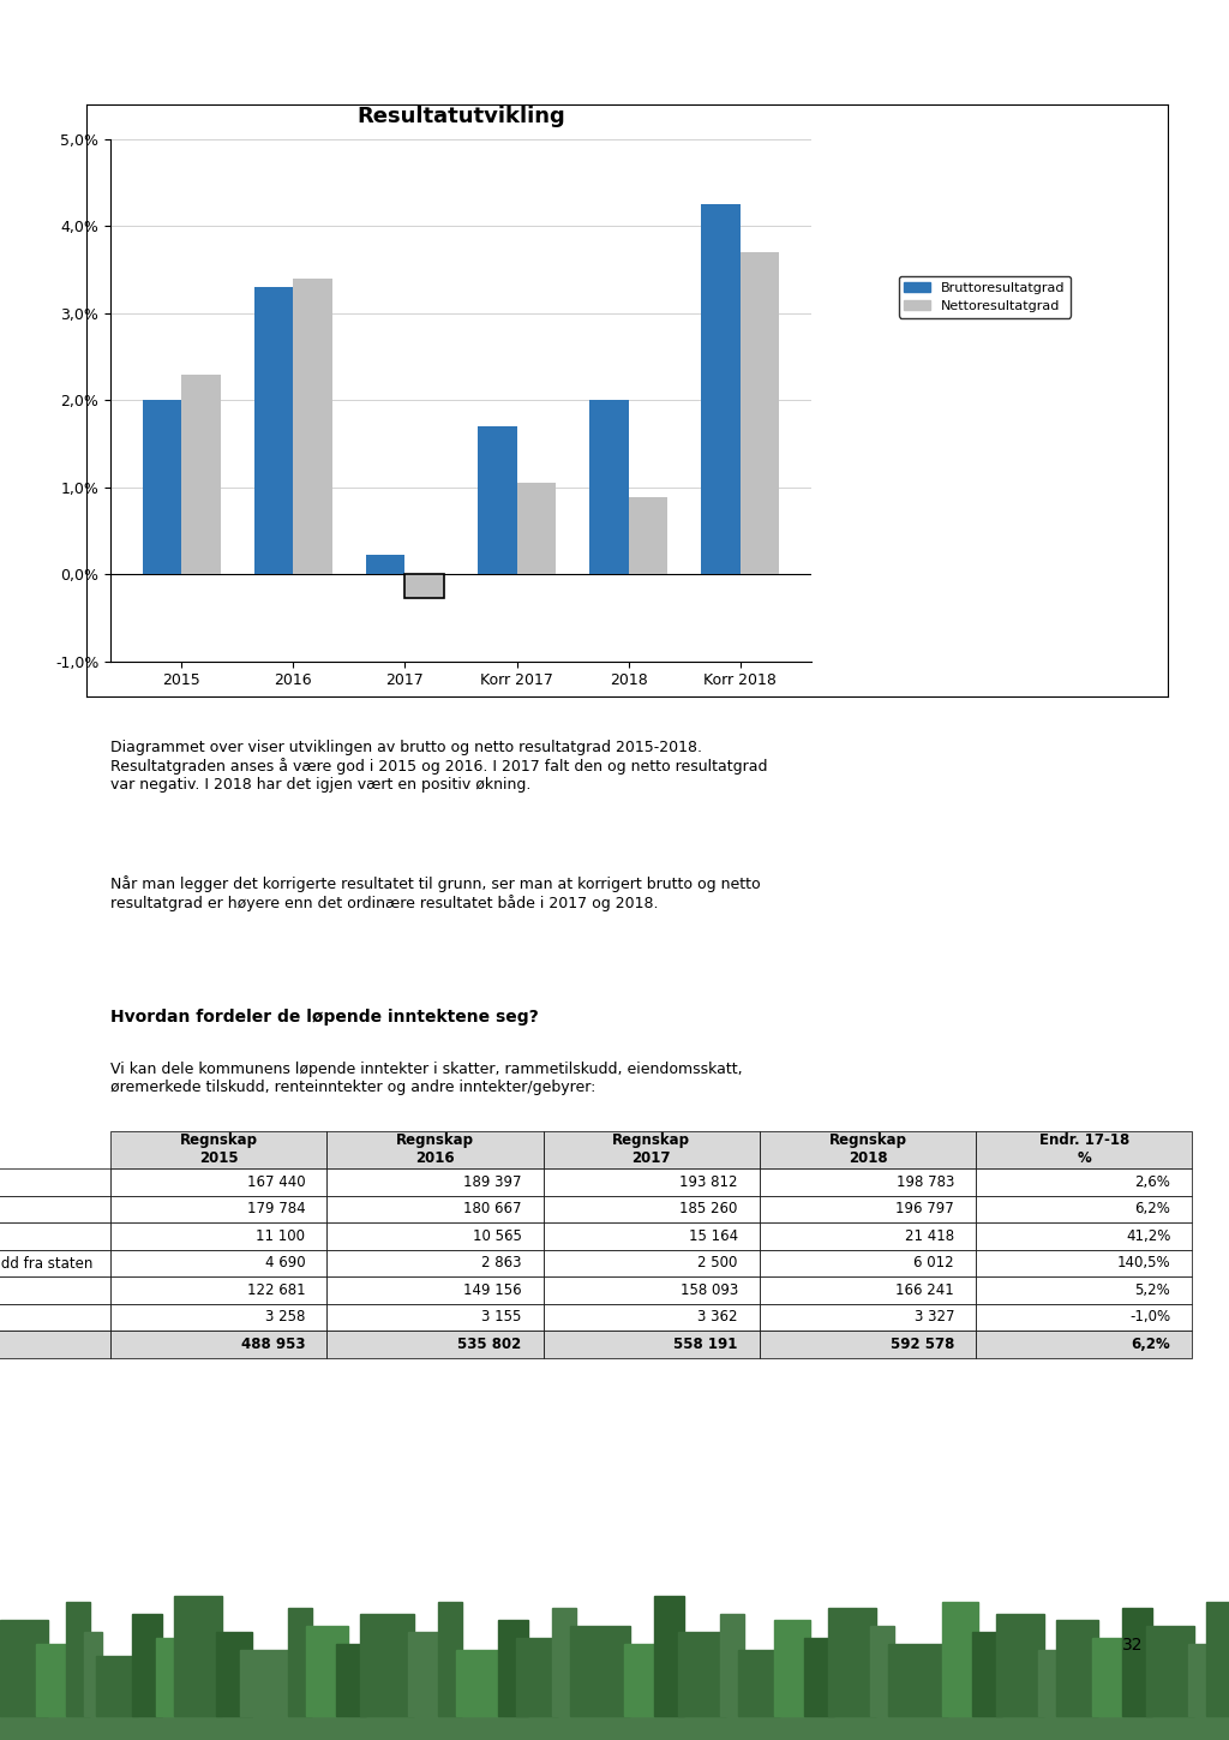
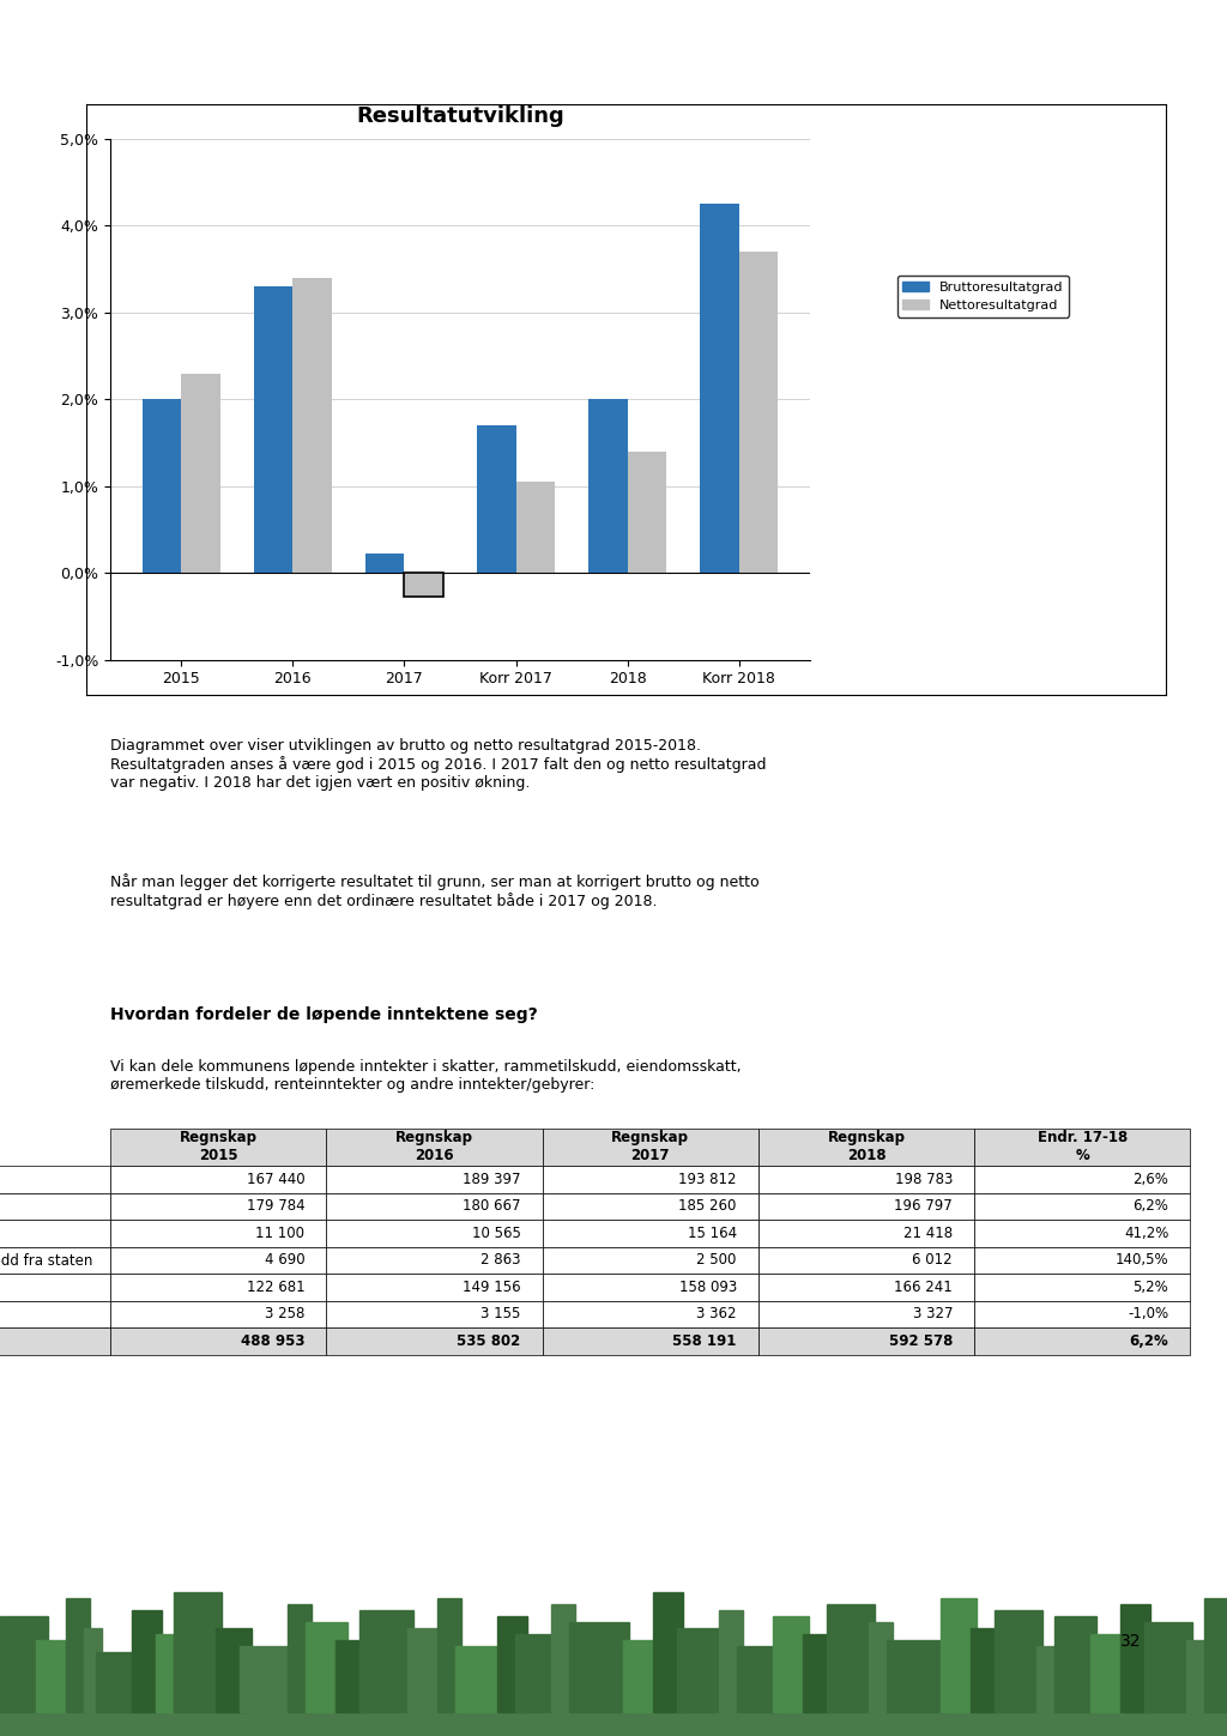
Nettoresultatgrad/2018: 0,88% -> 1,40%
